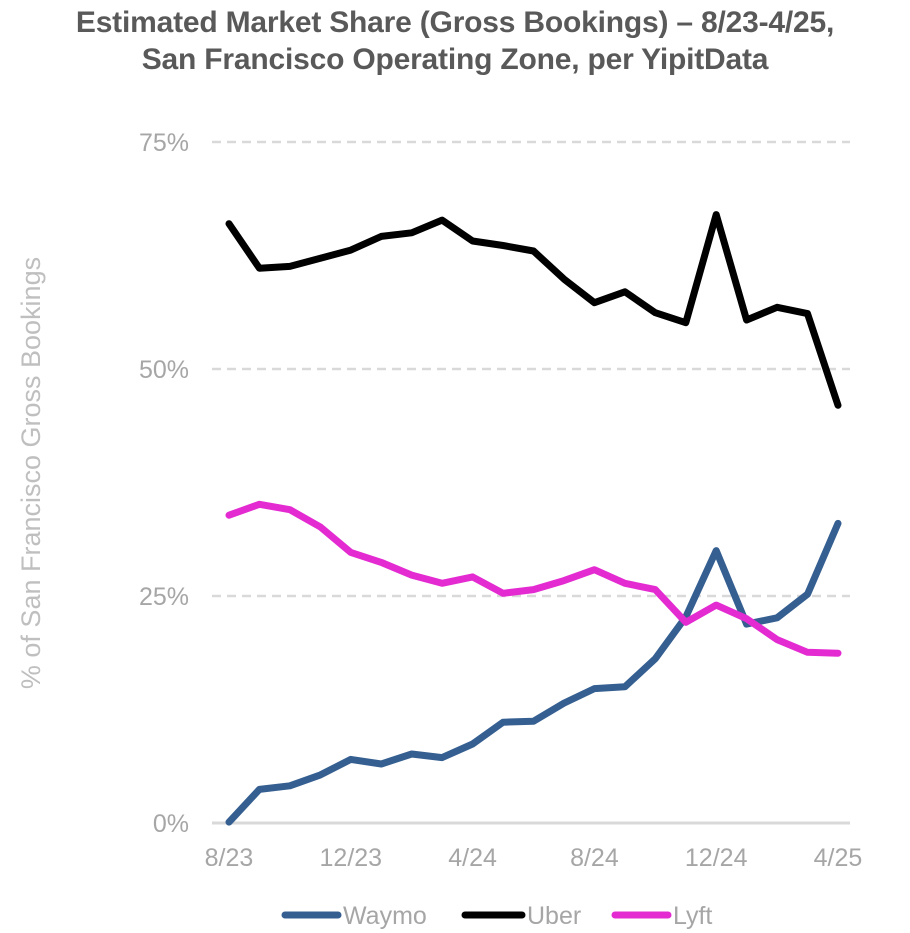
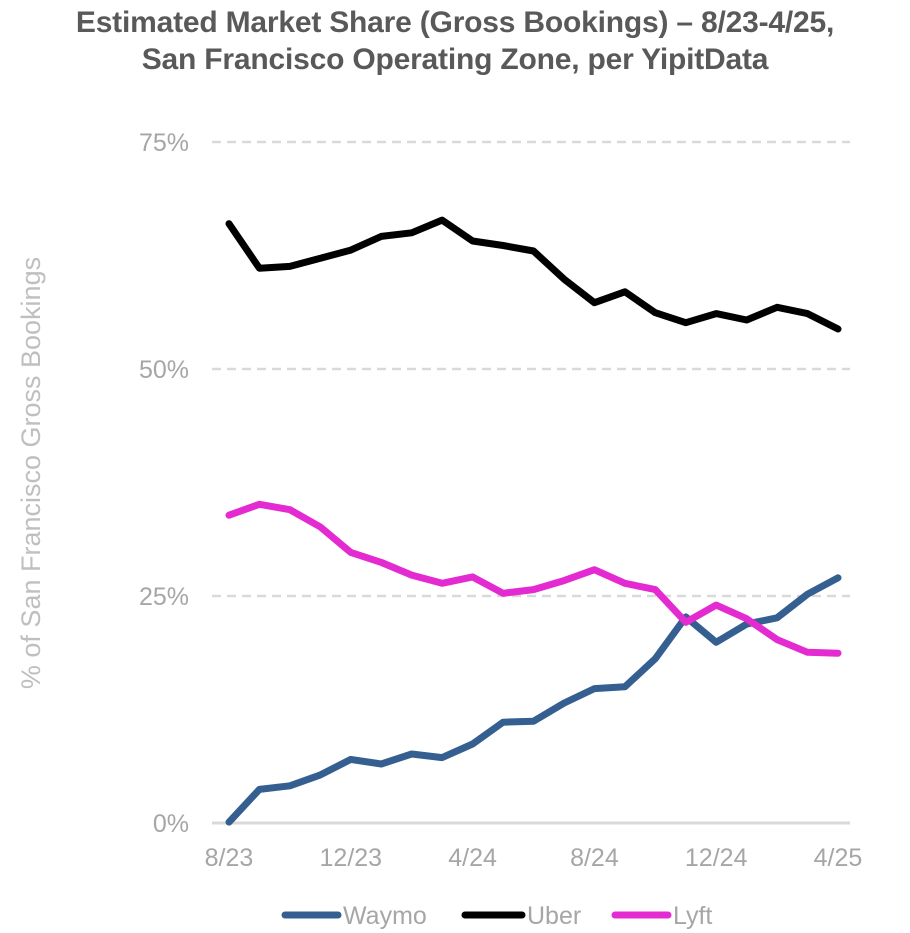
Waymo/12/24: 30% -> 20%
Uber/12/24: 67% -> 56%
Waymo/4/25: 33% -> 27%
Uber/4/25: 46% -> 54%
